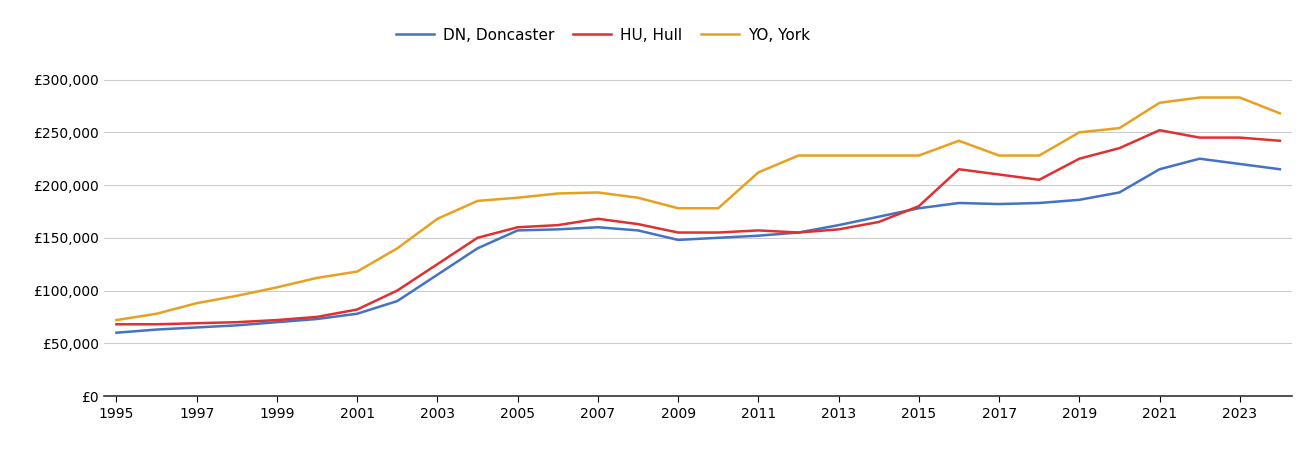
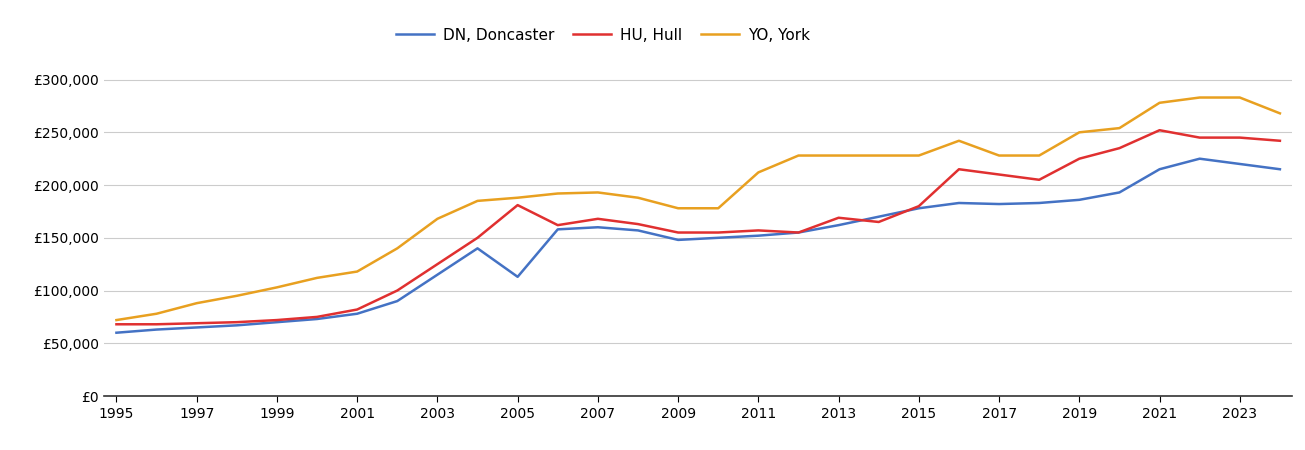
DN, Doncaster/2005: £157,000 -> £113,000
HU, Hull/2005: £160,000 -> £181,000
HU, Hull/2013: £158,000 -> £169,000
